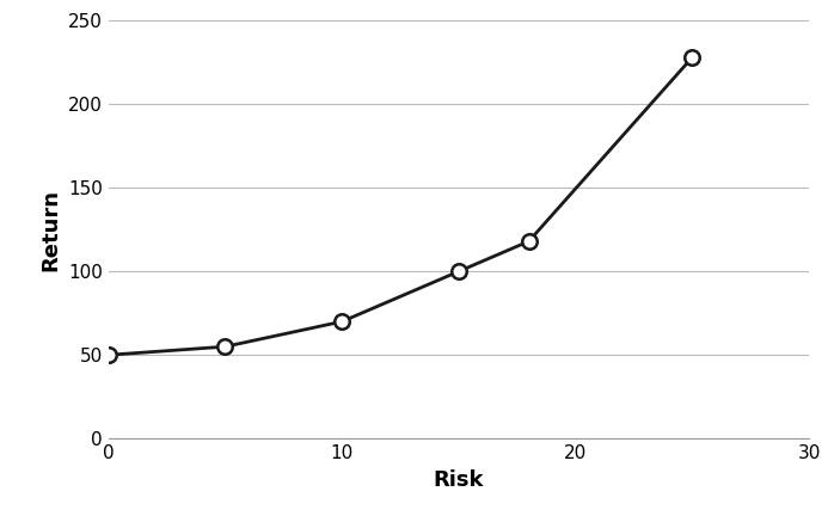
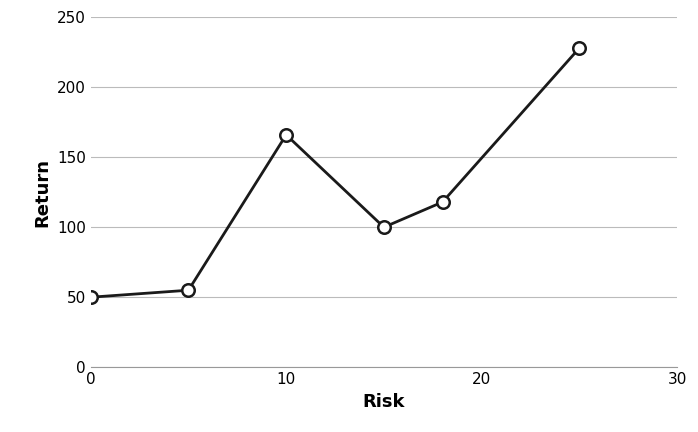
10: 70 -> 166
